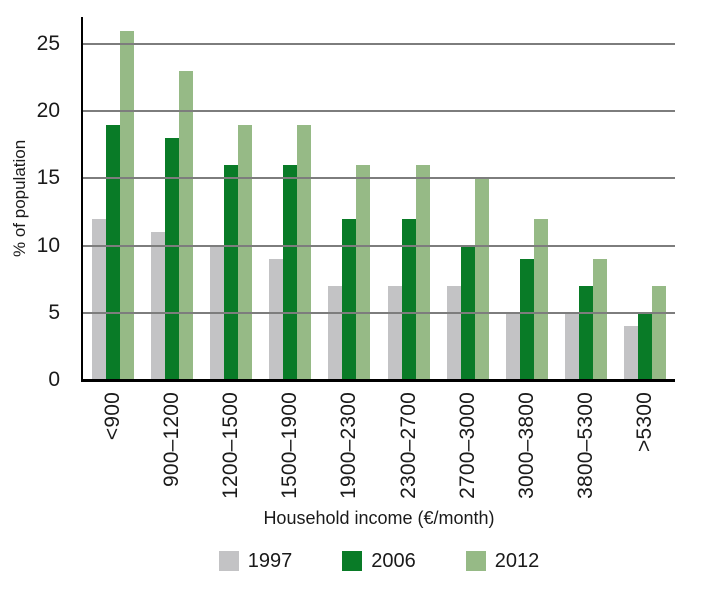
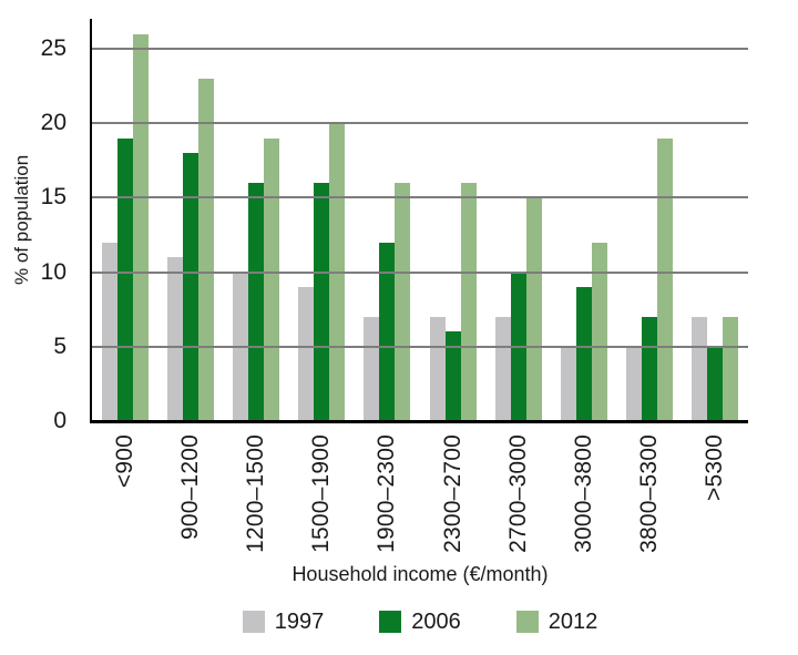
2012/1500–1900: 19 -> 20
2006/2300–2700: 12 -> 6
2012/3800–5300: 9 -> 19
1997/>5300: 4 -> 7
